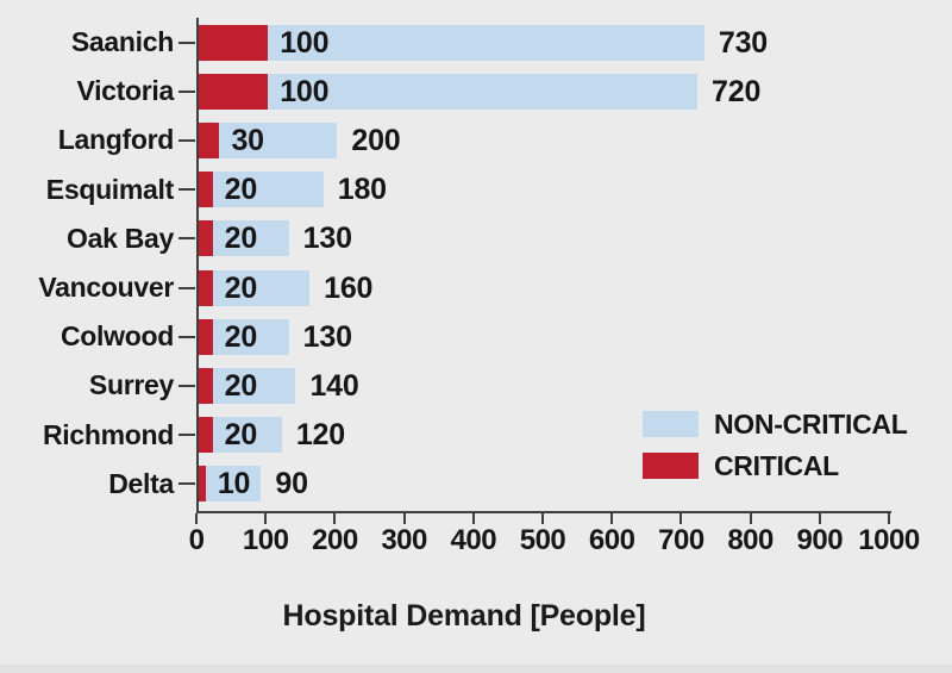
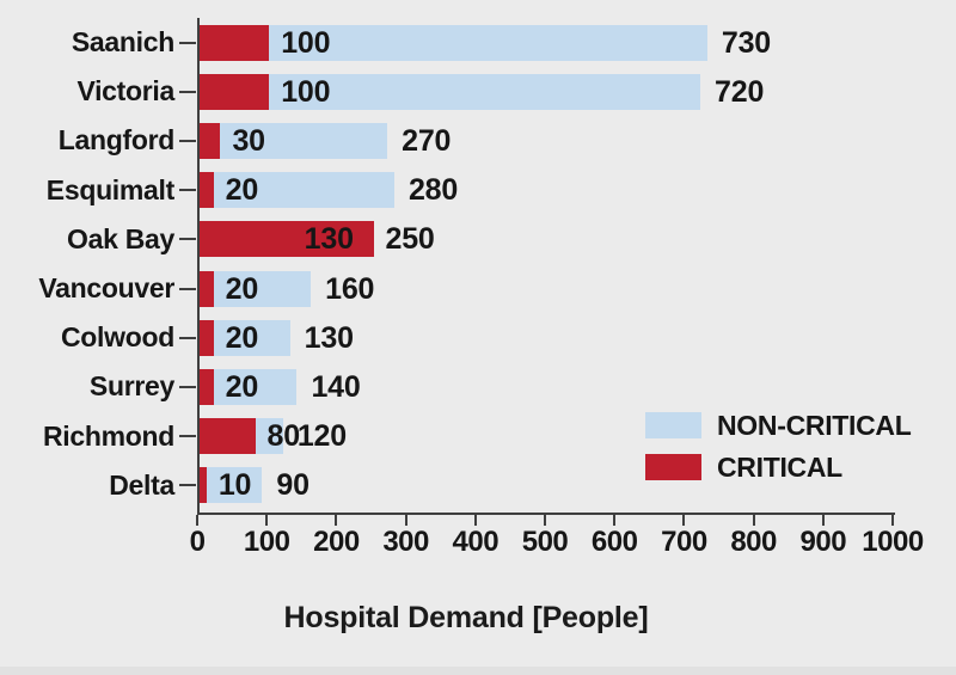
NON-CRITICAL/Langford: 200 -> 270
NON-CRITICAL/Esquimalt: 180 -> 280
CRITICAL/Oak Bay: 20 -> 250
CRITICAL/Richmond: 20 -> 80
